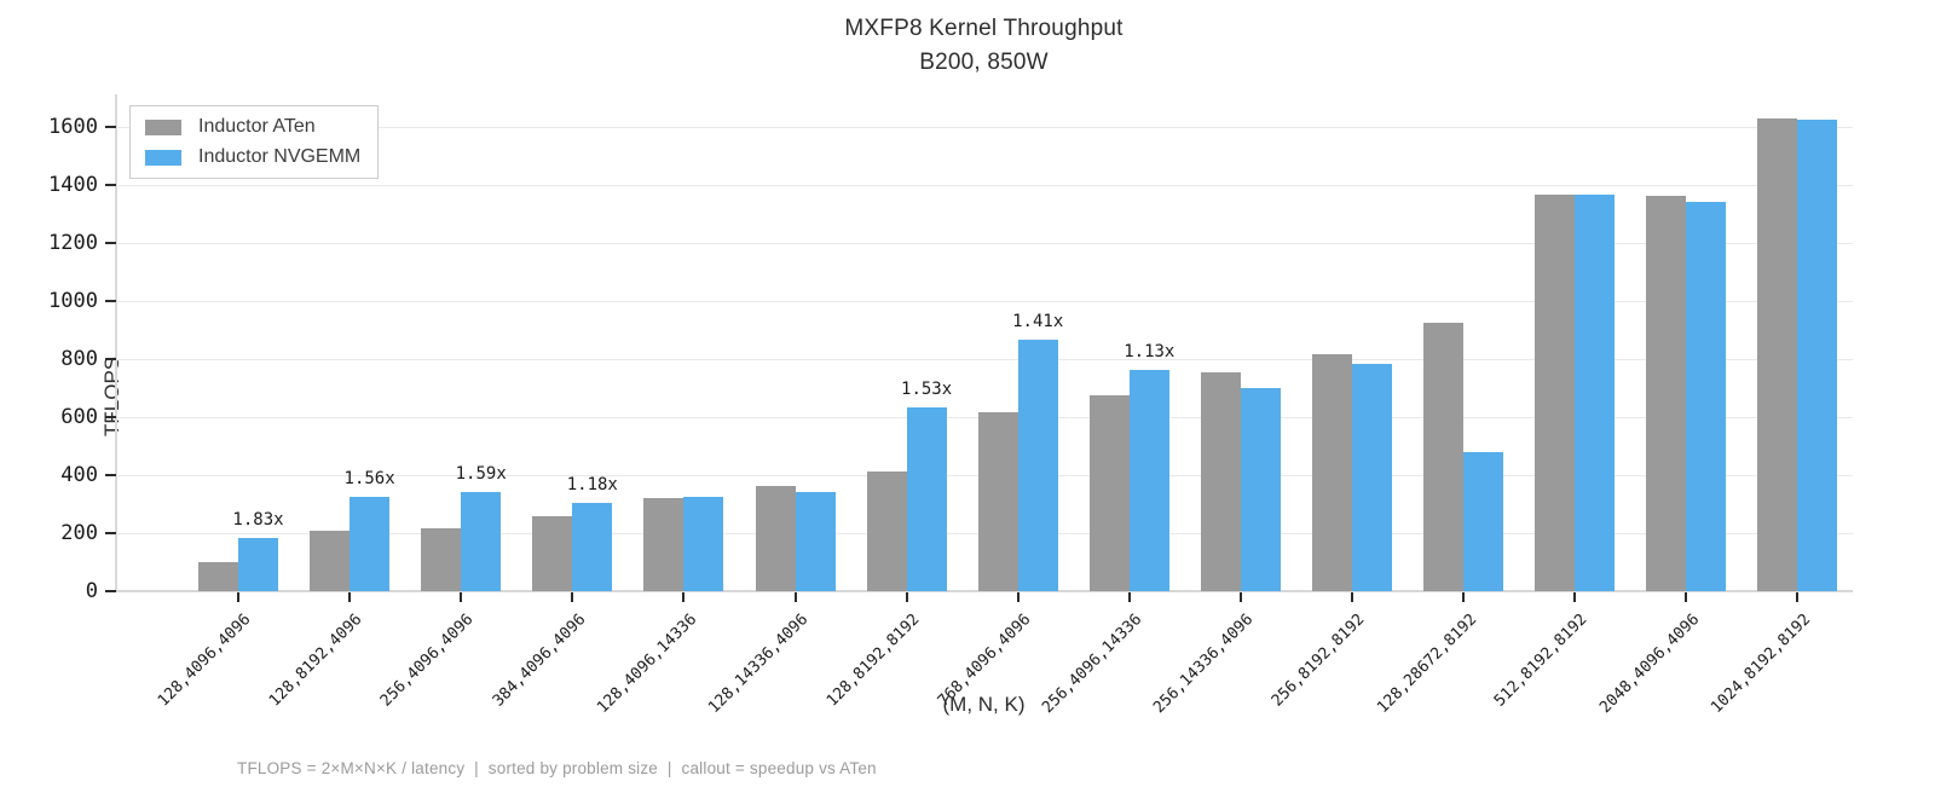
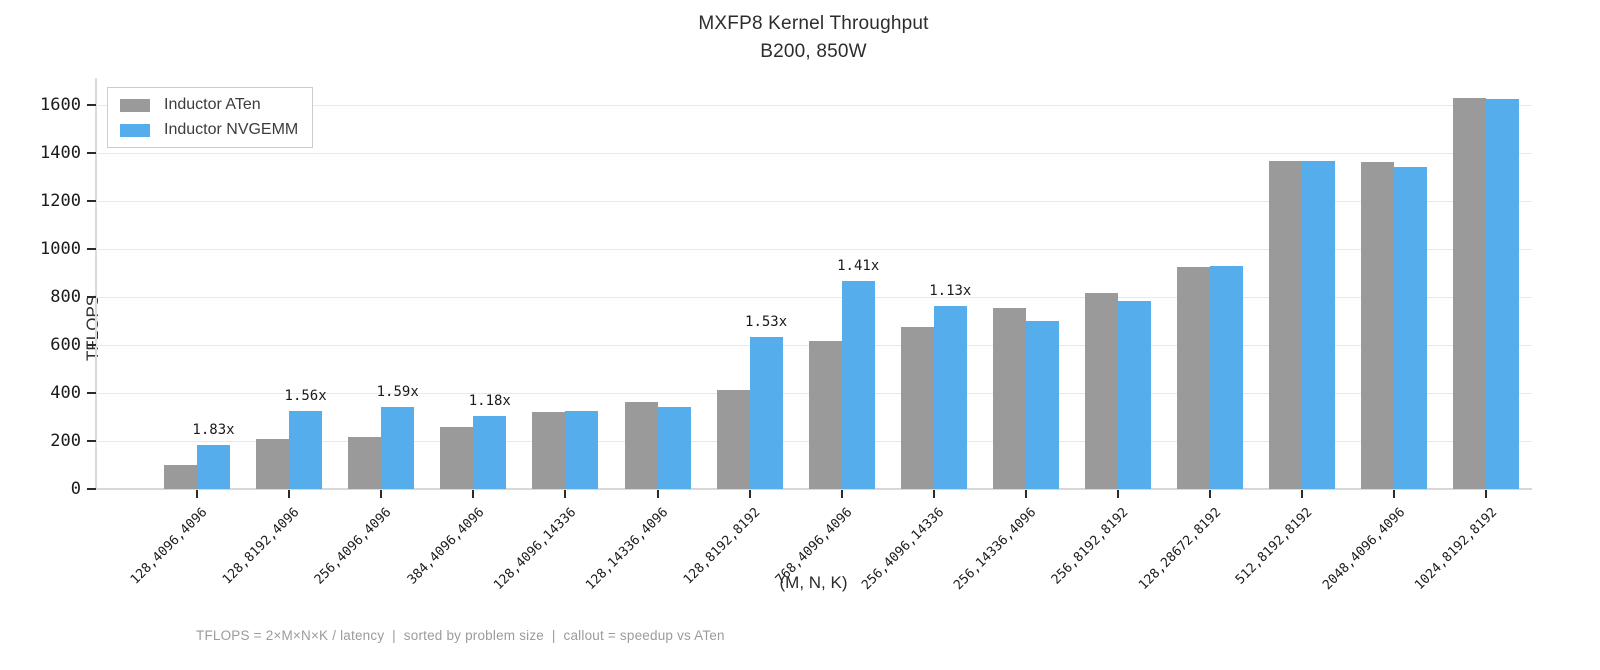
Inductor NVGEMM/128,28672,8192: 480 -> 930
